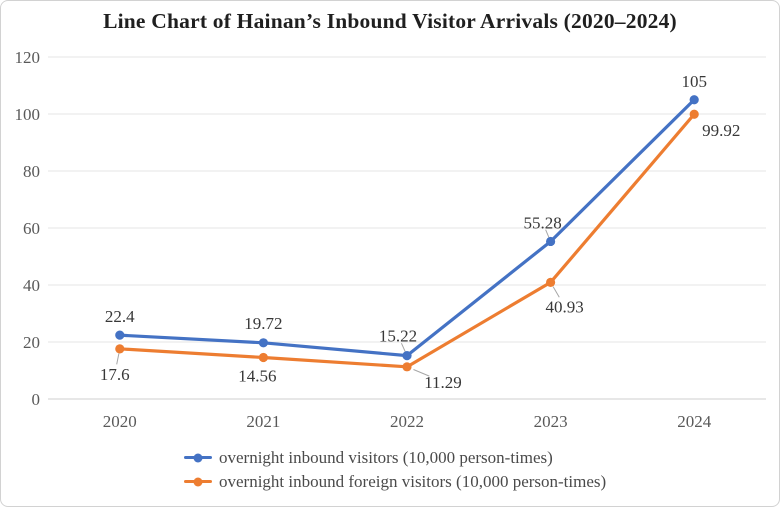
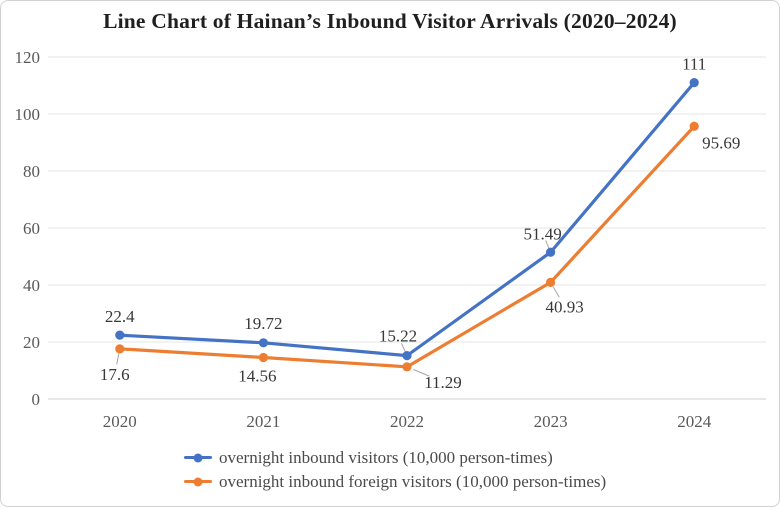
overnight inbound visitors (10,000 person-times)/2023: 55.28 -> 51.49
overnight inbound visitors (10,000 person-times)/2024: 105 -> 111
overnight inbound foreign visitors (10,000 person-times)/2024: 99.92 -> 95.69
